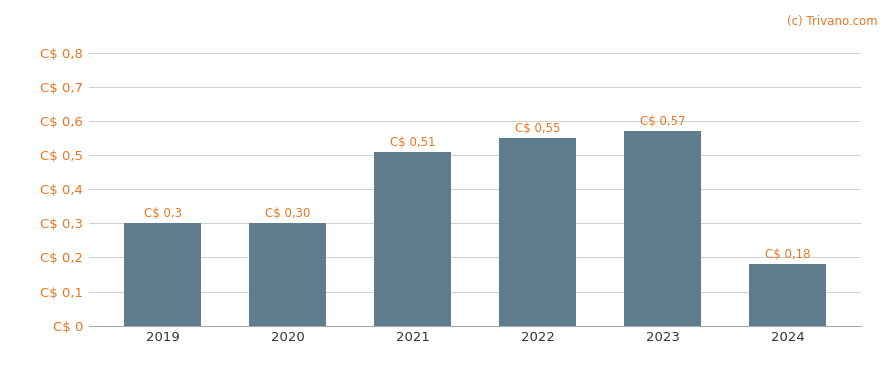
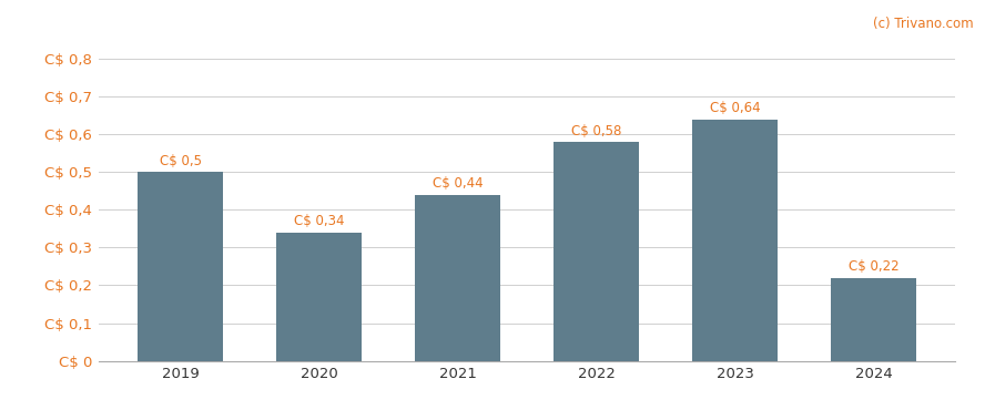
2019: 0,3 -> 0,5
2020: 0,30 -> 0,34
2021: 0,51 -> 0,44
2022: 0,55 -> 0,58
2023: 0,57 -> 0,64
2024: 0,18 -> 0,22
